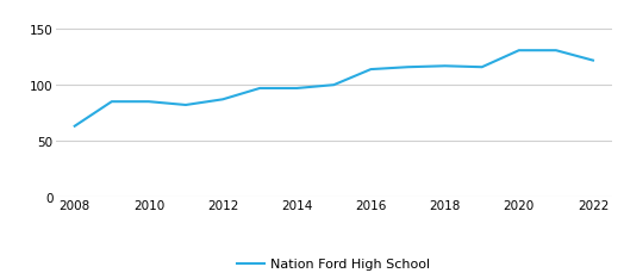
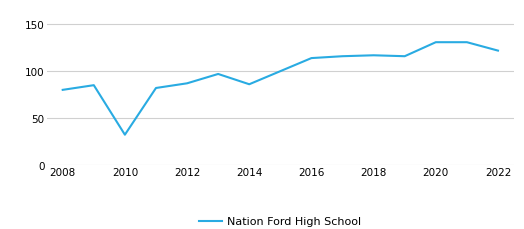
2008: 63 -> 80
2010: 85 -> 32
2014: 97 -> 86
